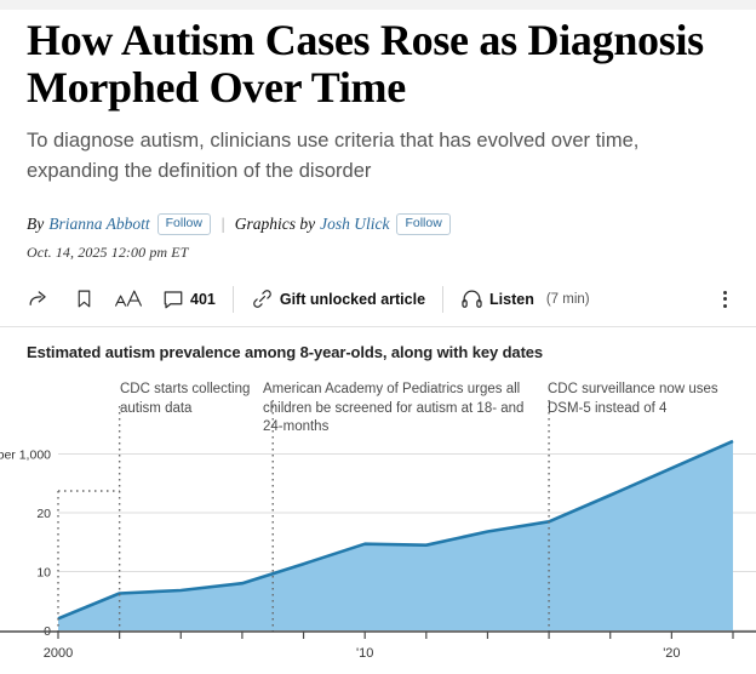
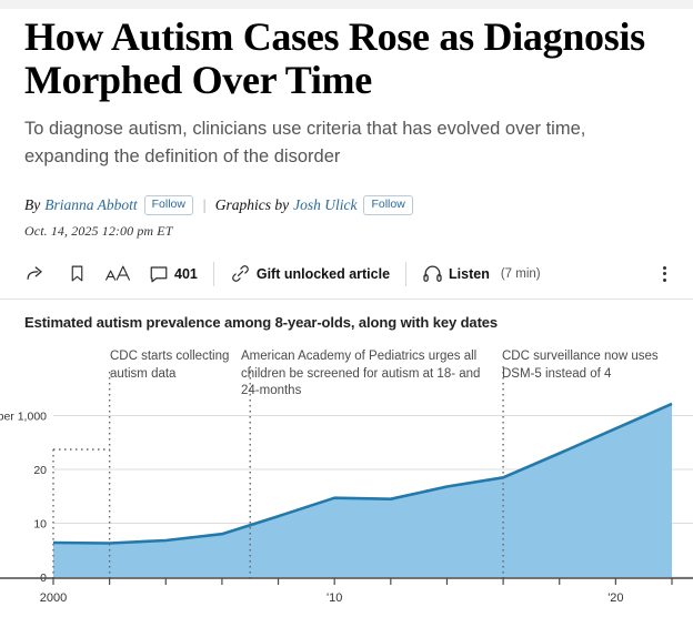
2000: 2 -> 6
